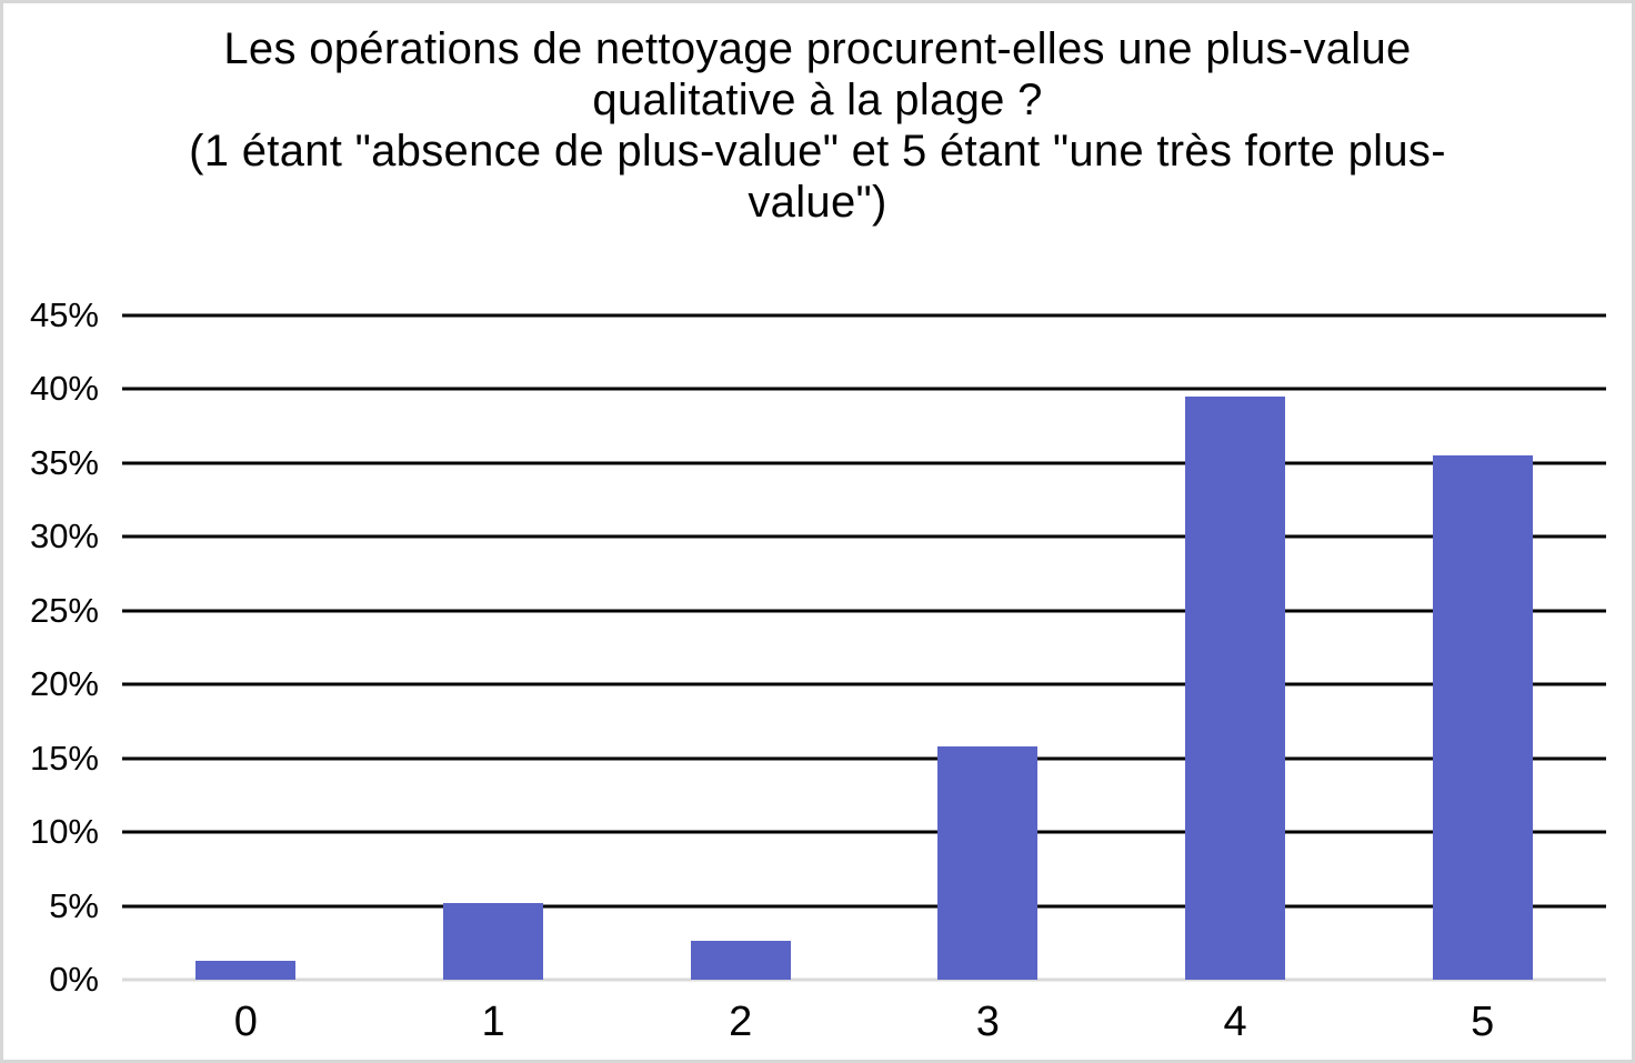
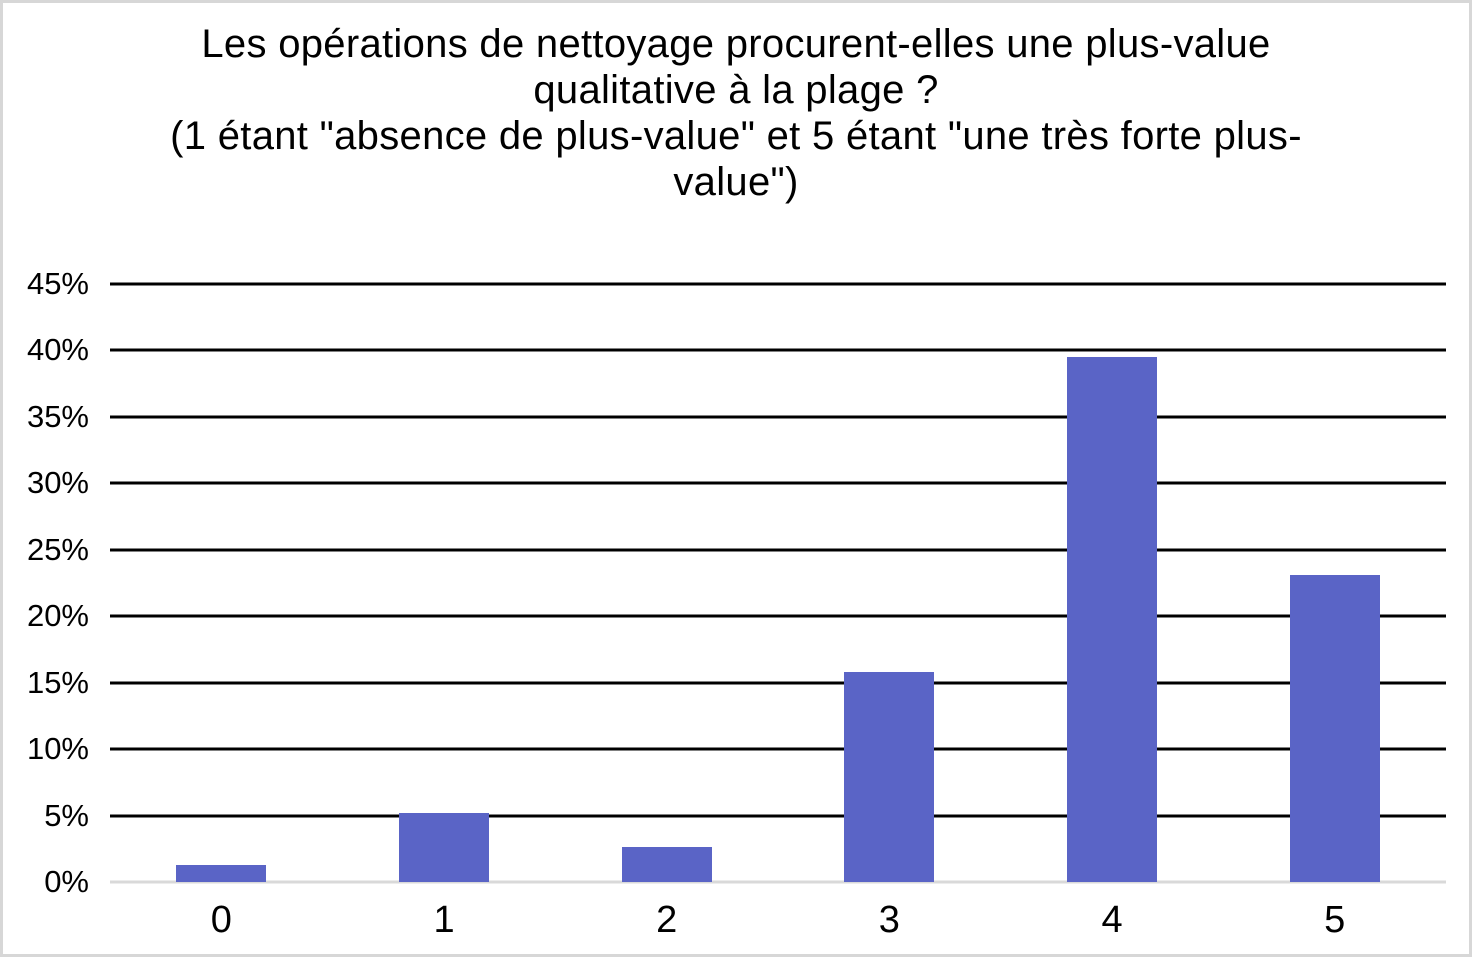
5: 35.5% -> 23.1%
